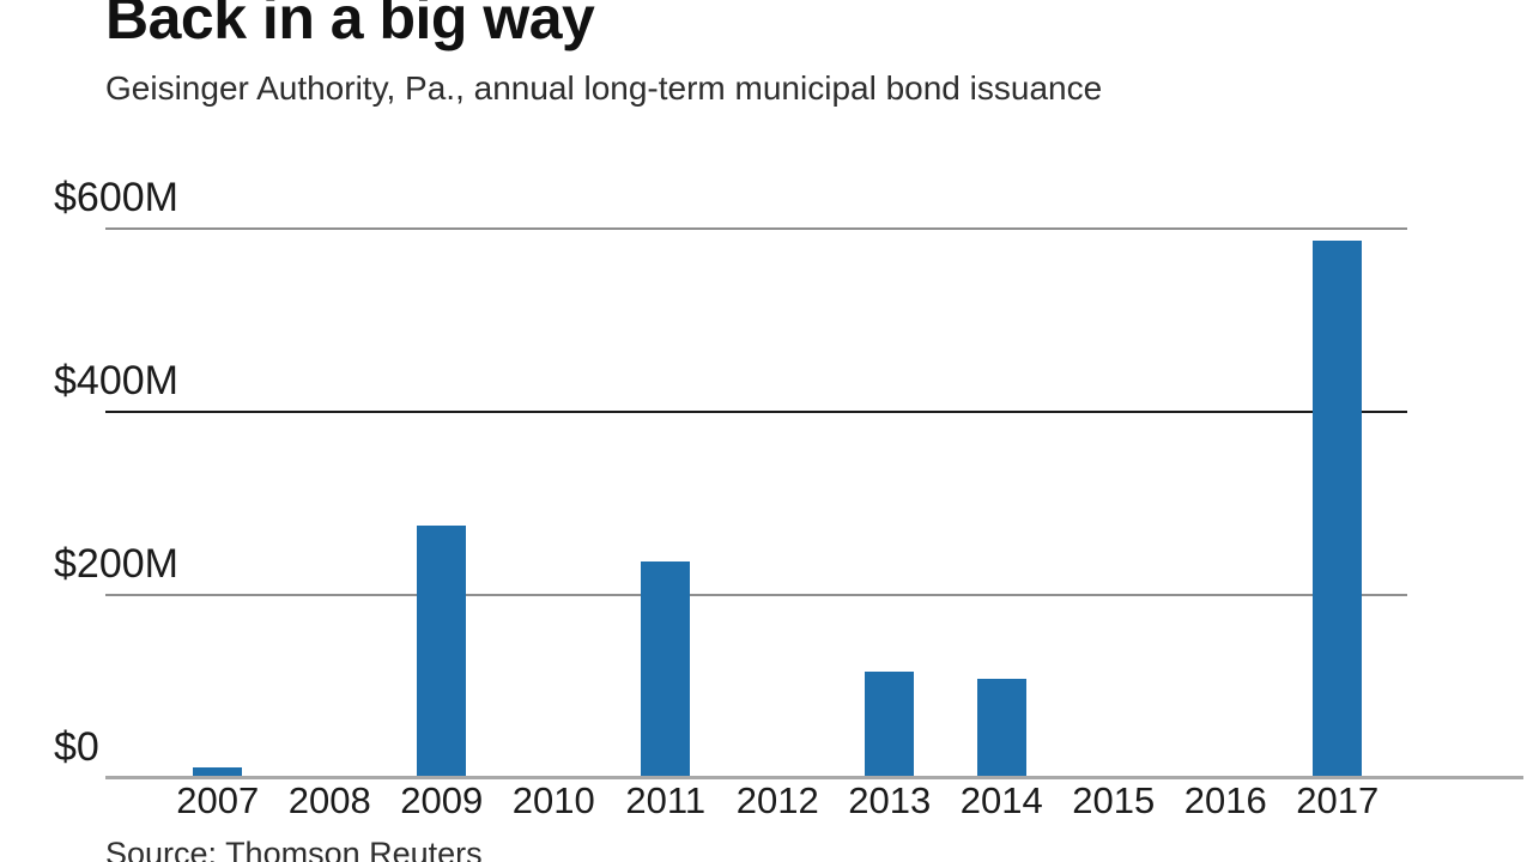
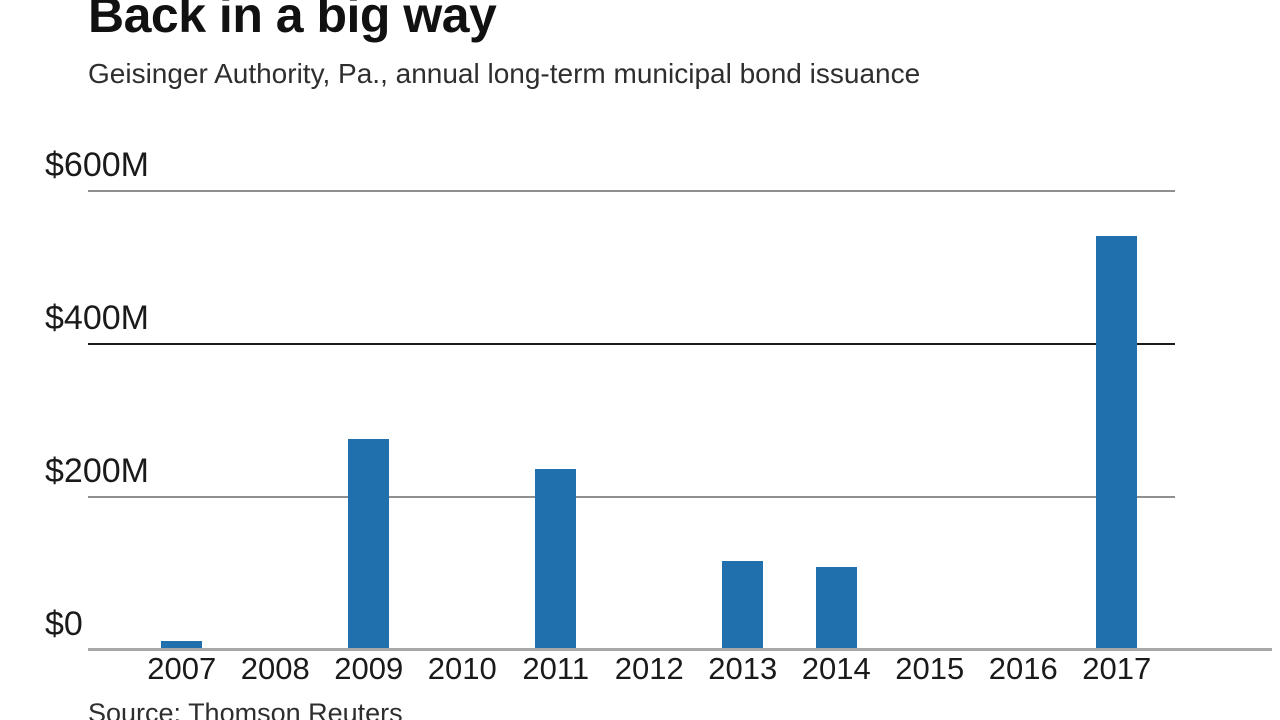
2017: $580M -> $540M
